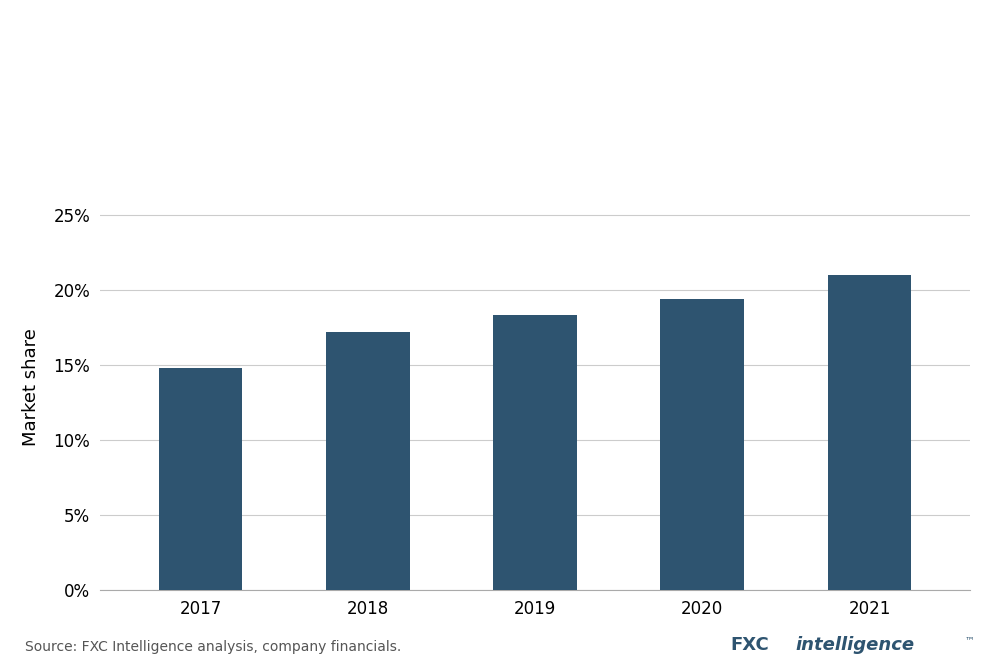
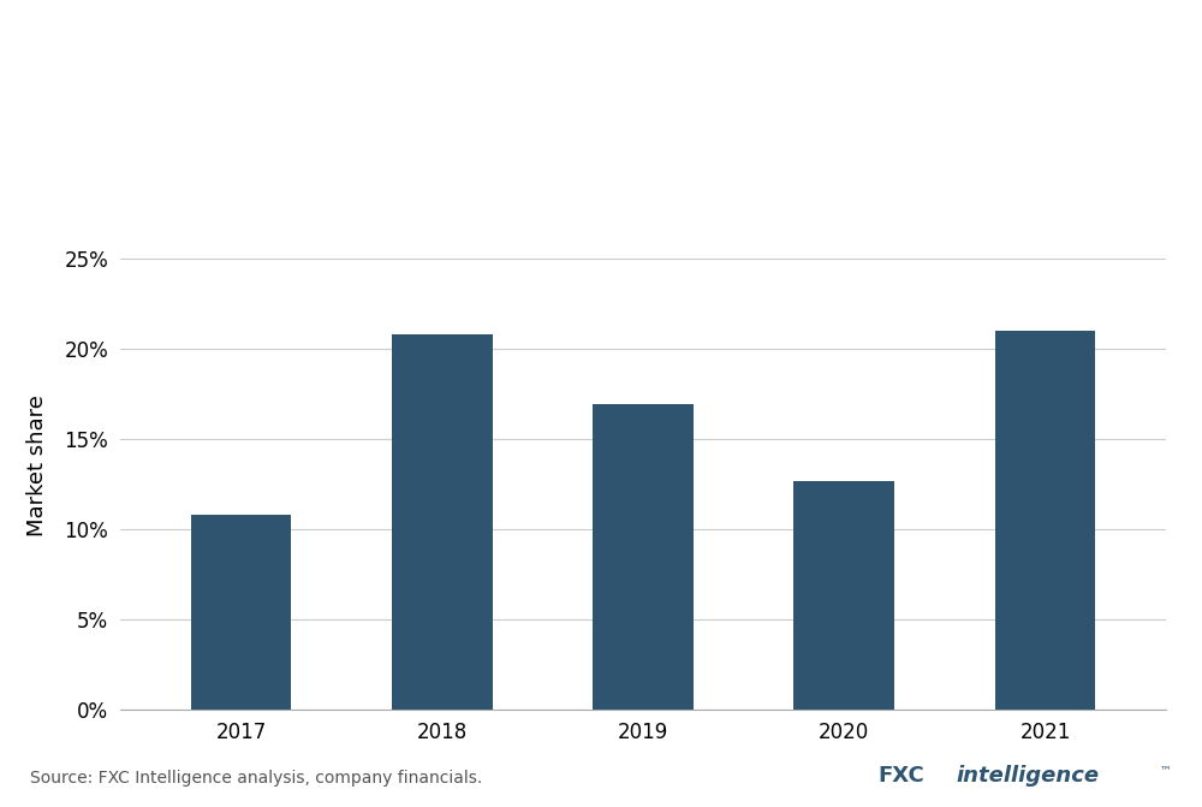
2017: 14.8% -> 10.8%
2018: 17.2% -> 20.8%
2019: 18.3% -> 16.9%
2020: 19.4% -> 12.7%
